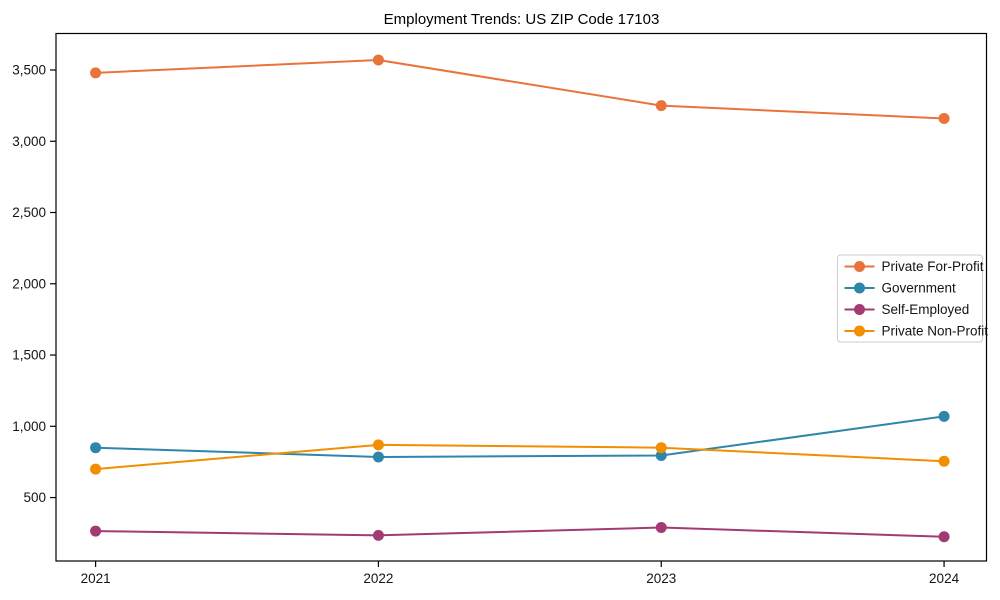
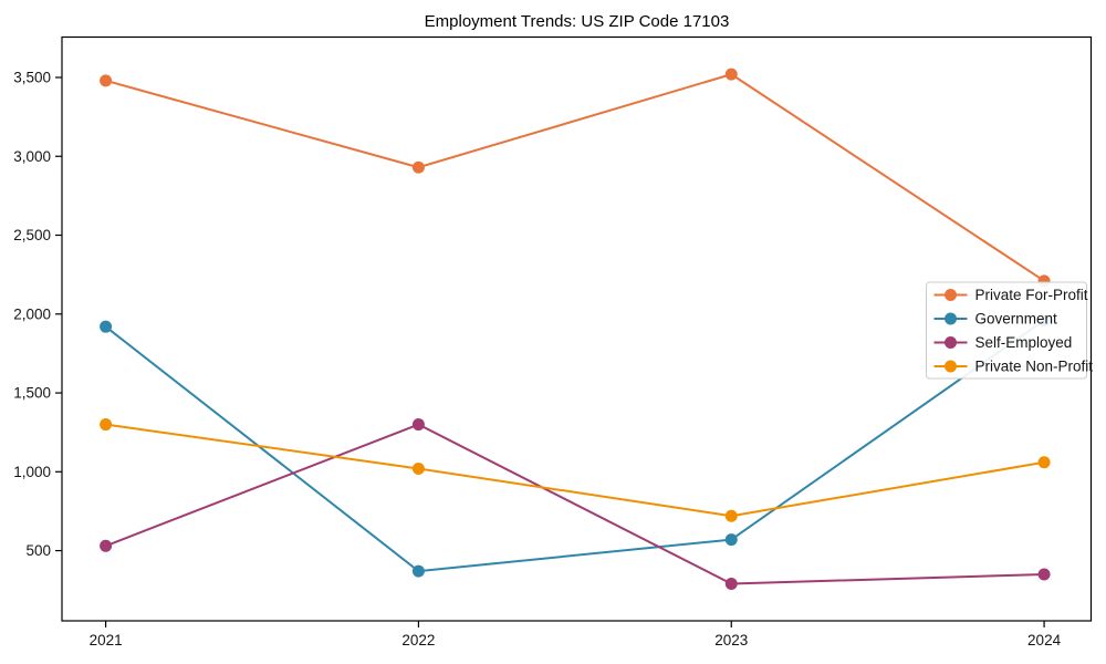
Government/2021: 850 -> 1920
Self-Employed/2021: 260 -> 530
Private Non-Profit/2021: 700 -> 1300
Private For-Profit/2022: 3570 -> 2930
Government/2022: 780 -> 370
Self-Employed/2022: 240 -> 1300
Private Non-Profit/2022: 870 -> 1020
Private For-Profit/2023: 3250 -> 3520
Government/2023: 800 -> 570
Private Non-Profit/2023: 850 -> 720
Private For-Profit/2024: 3160 -> 2210
Government/2024: 1070 -> 1960
Self-Employed/2024: 220 -> 350
Private Non-Profit/2024: 760 -> 1060
